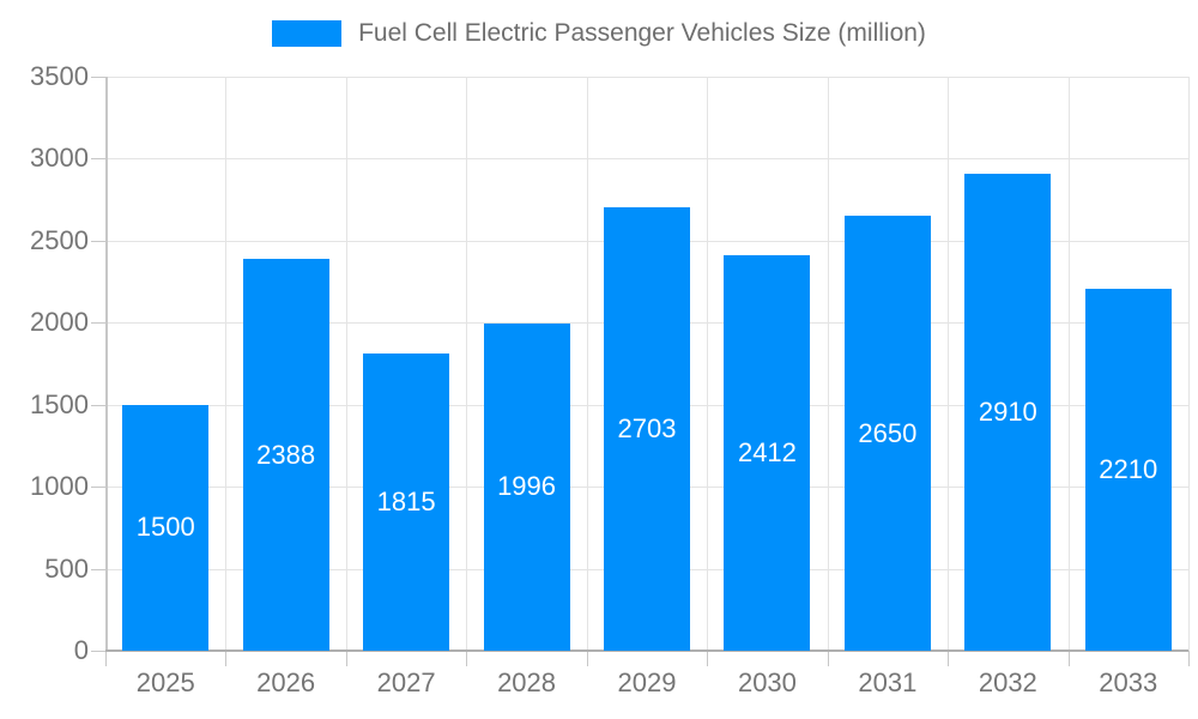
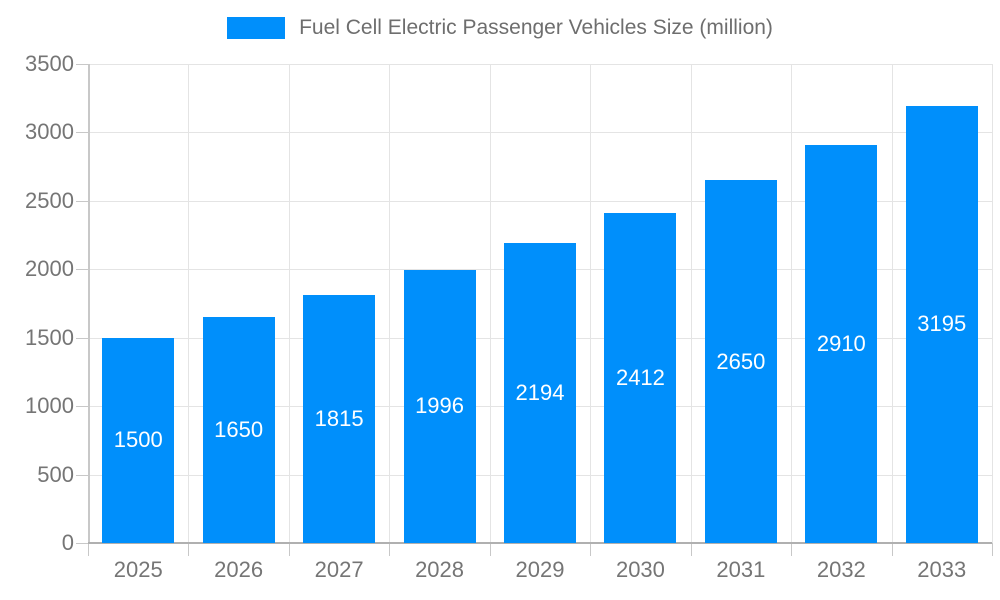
2026: 2388 -> 1650
2029: 2703 -> 2194
2033: 2210 -> 3195
